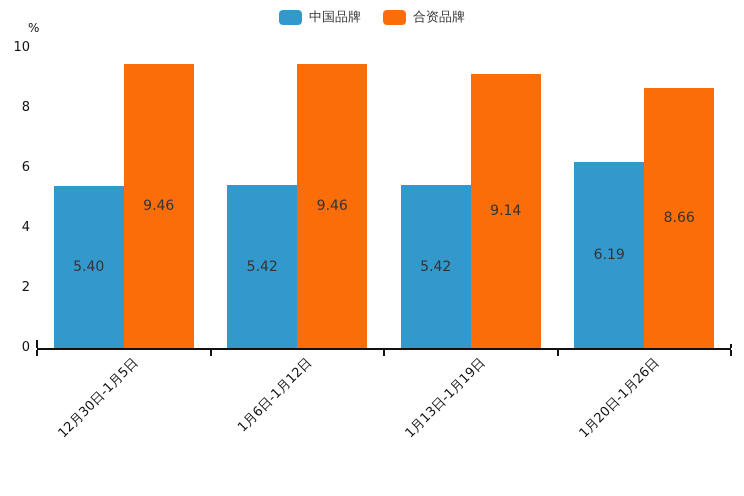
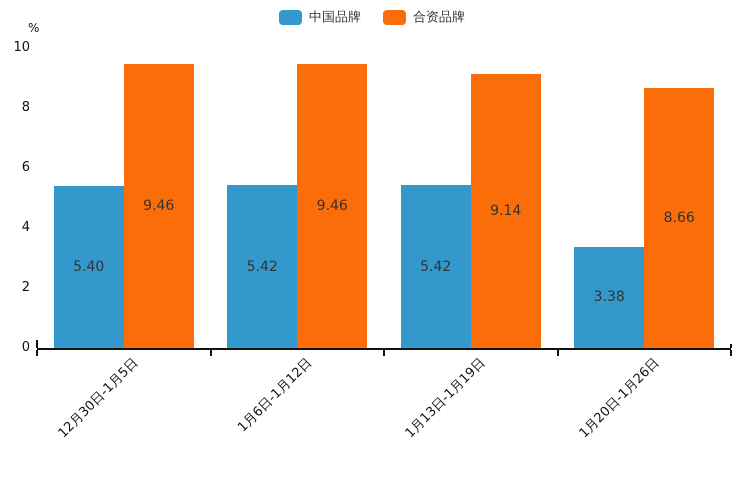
中国品牌/1月20日-1月26日: 6.19 -> 3.38
